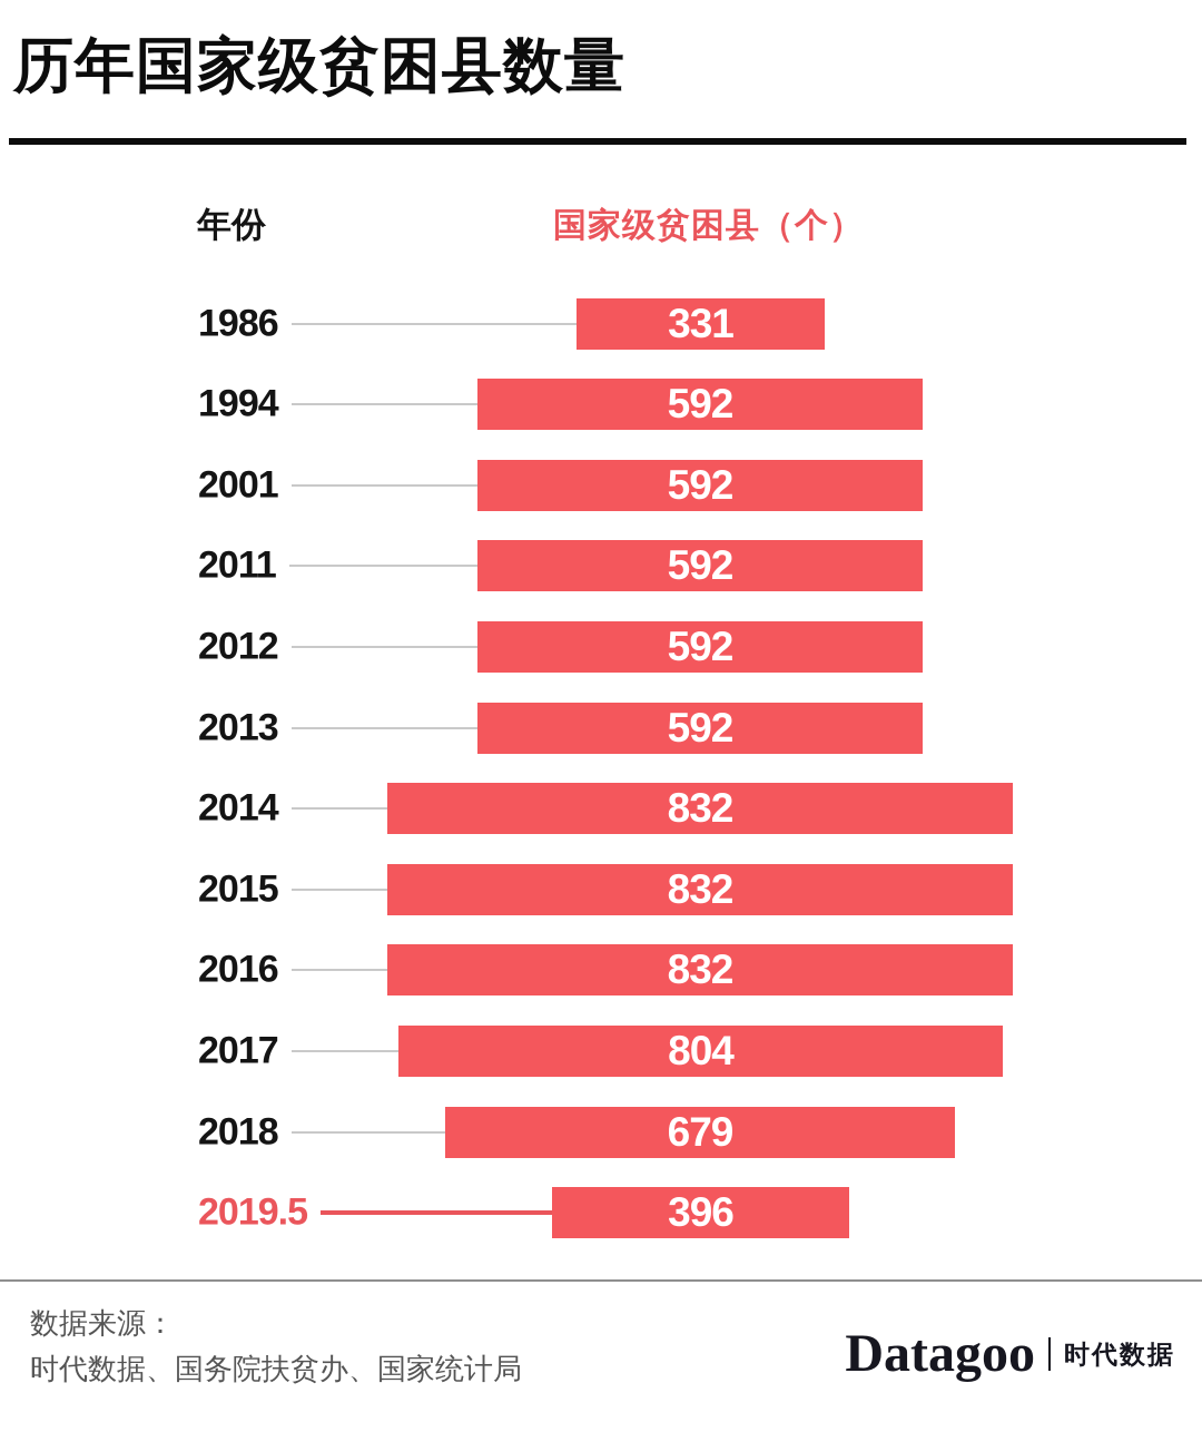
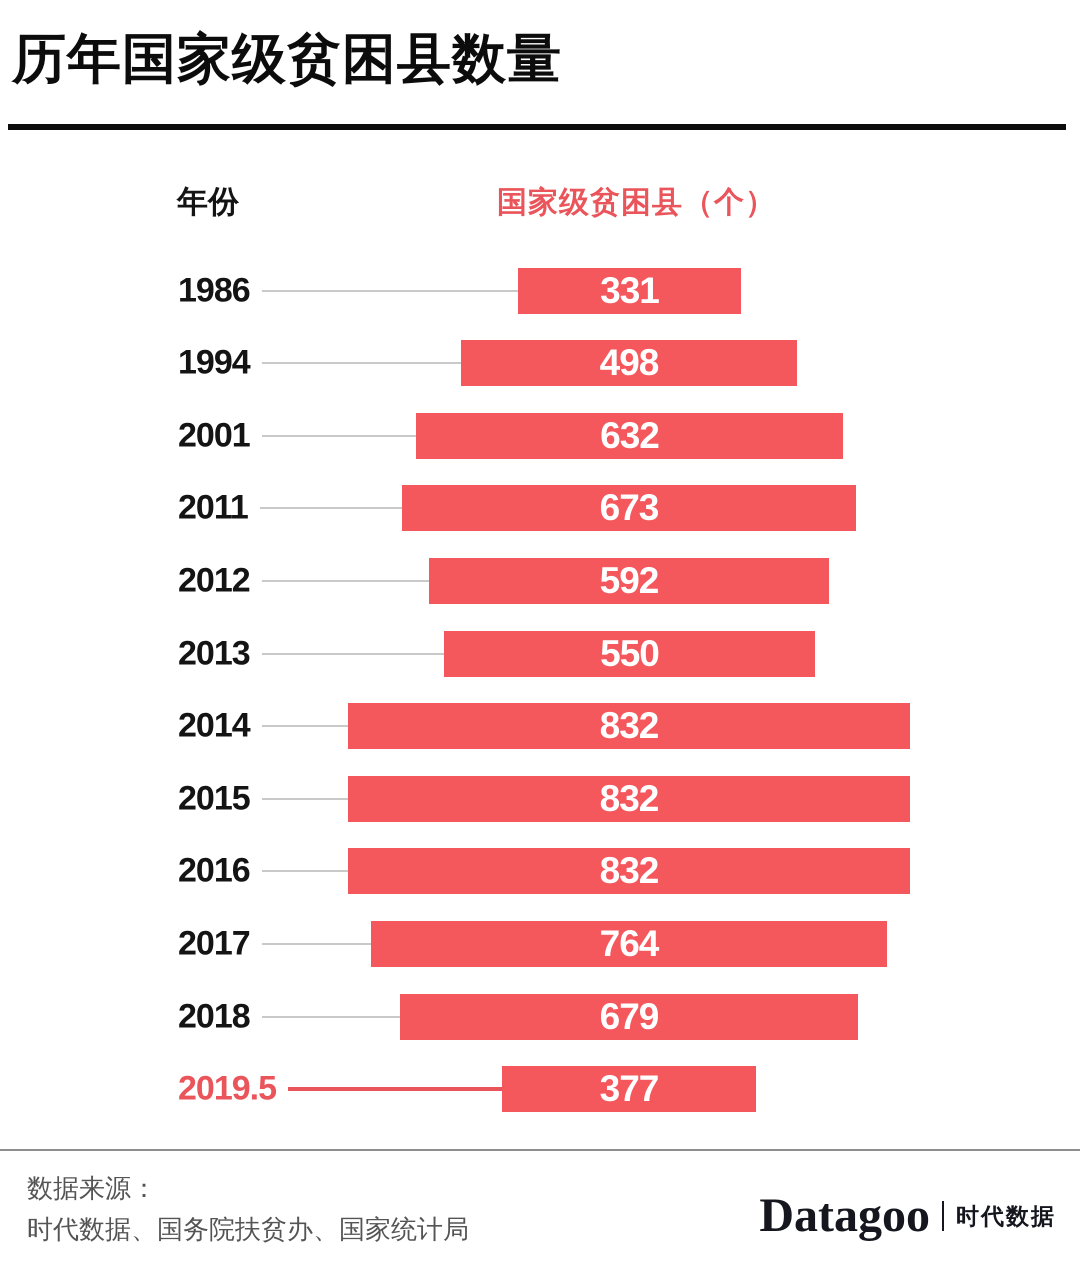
1994: 592 -> 498
2001: 592 -> 632
2011: 592 -> 673
2013: 592 -> 550
2017: 804 -> 764
2019.5: 396 -> 377
